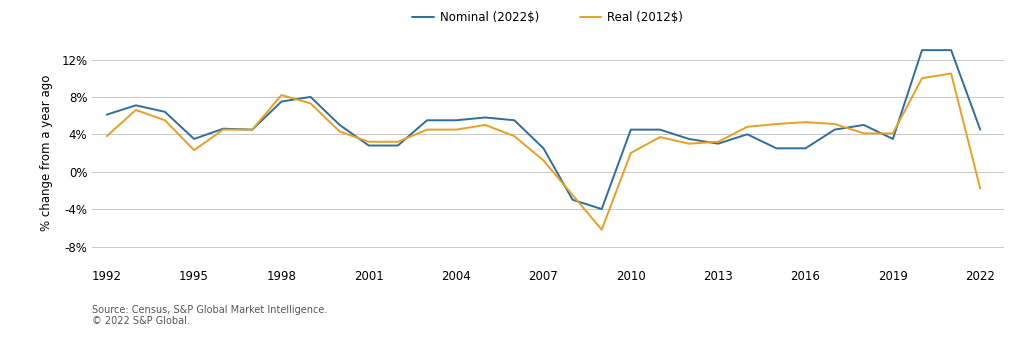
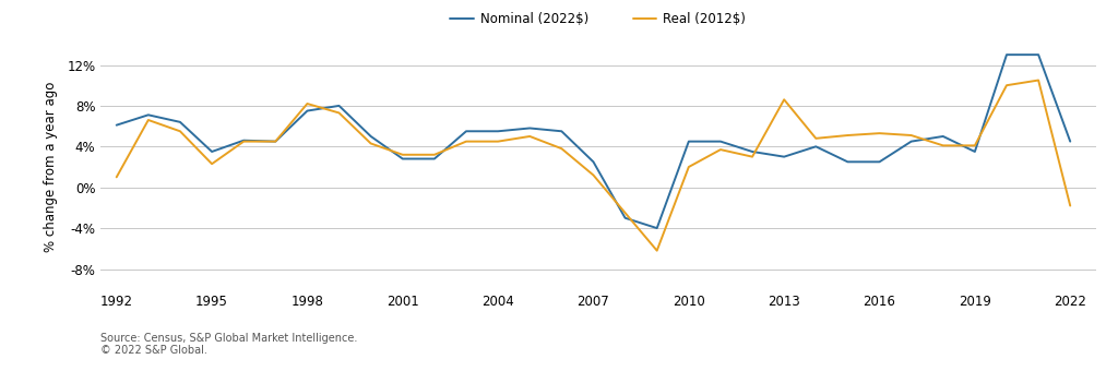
Real (2012$)/1992: 3.8% -> 1.0%
Real (2012$)/2013: 3.2% -> 8.6%
